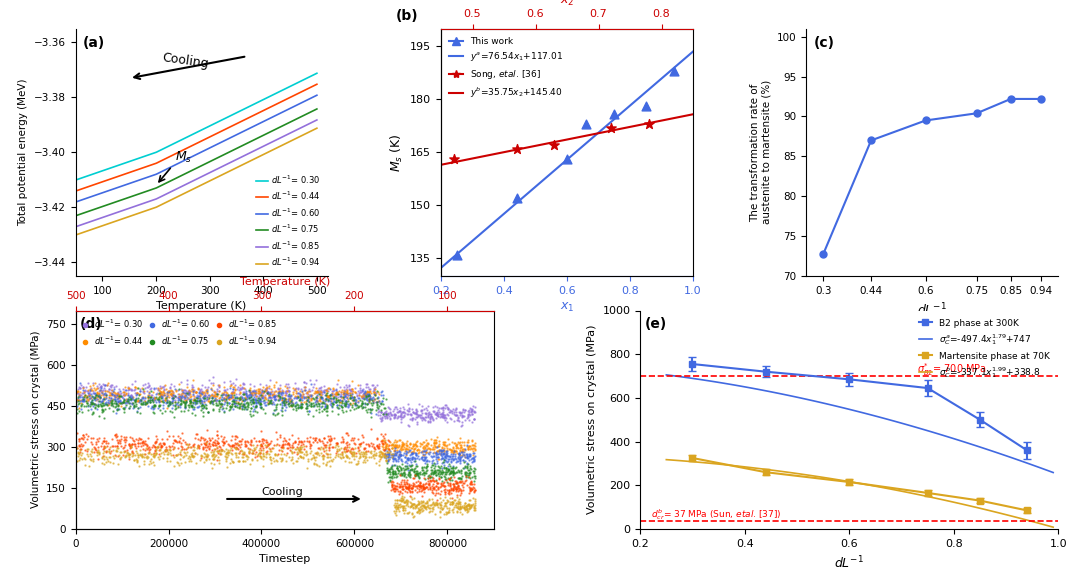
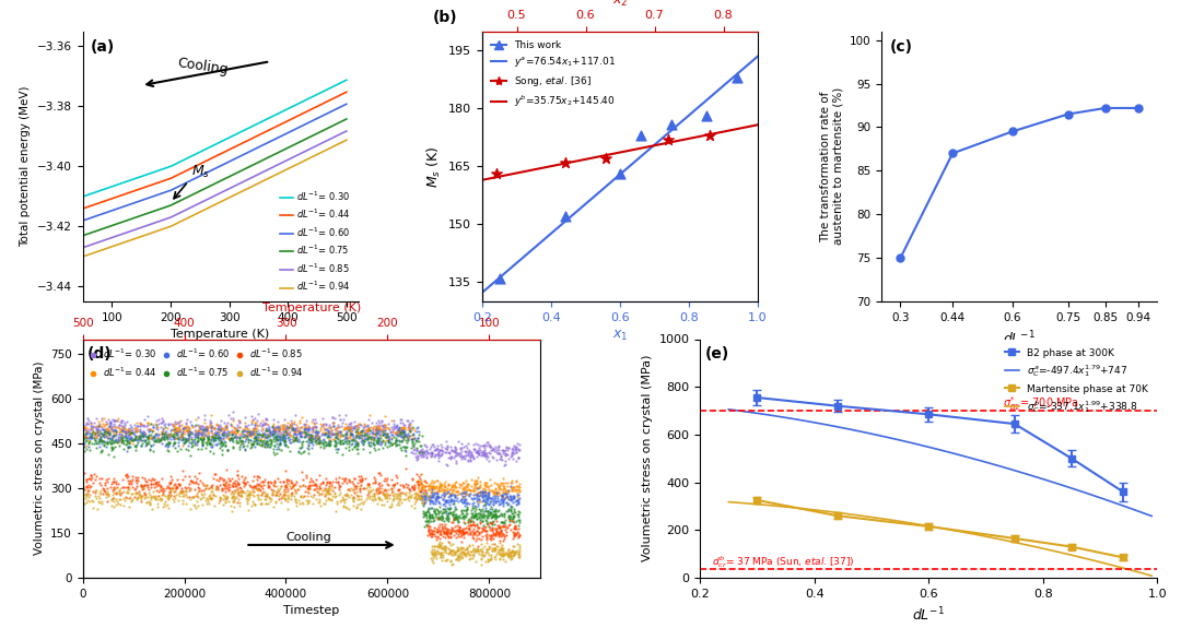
0.3: 72.8 -> 75.0
0.75: 90.4 -> 91.5
